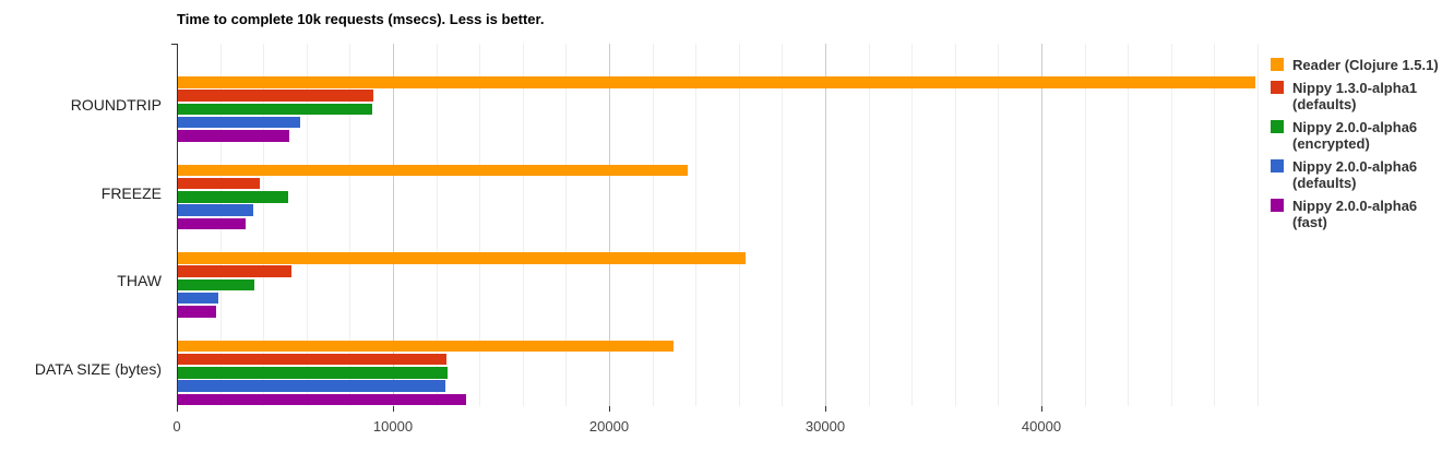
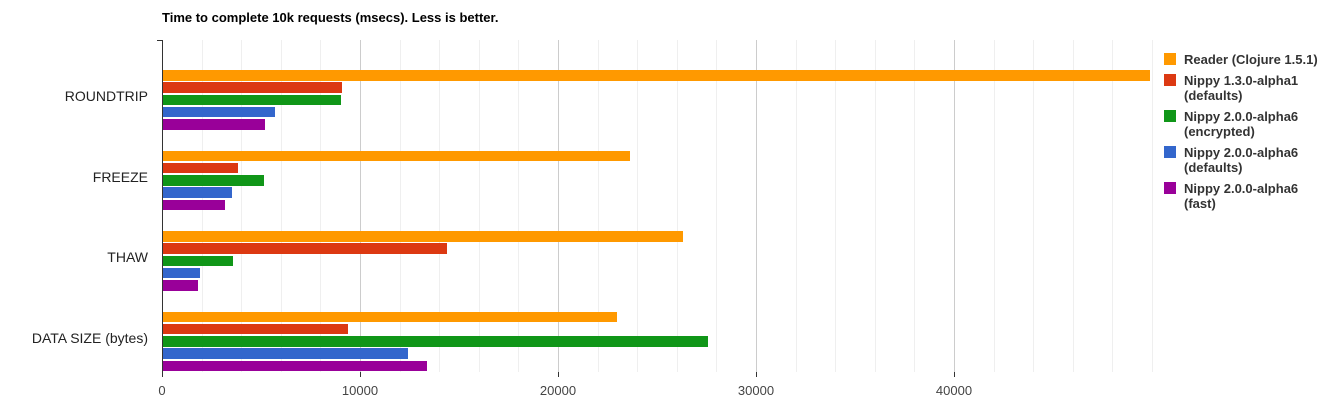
Nippy 1.3.0-alpha1 (defaults)/THAW: 5300 -> 14400
Nippy 1.3.0-alpha1 (defaults)/DATA SIZE (bytes): 12400 -> 9400
Nippy 2.0.0-alpha6 (encrypted)/DATA SIZE (bytes): 12500 -> 27600
